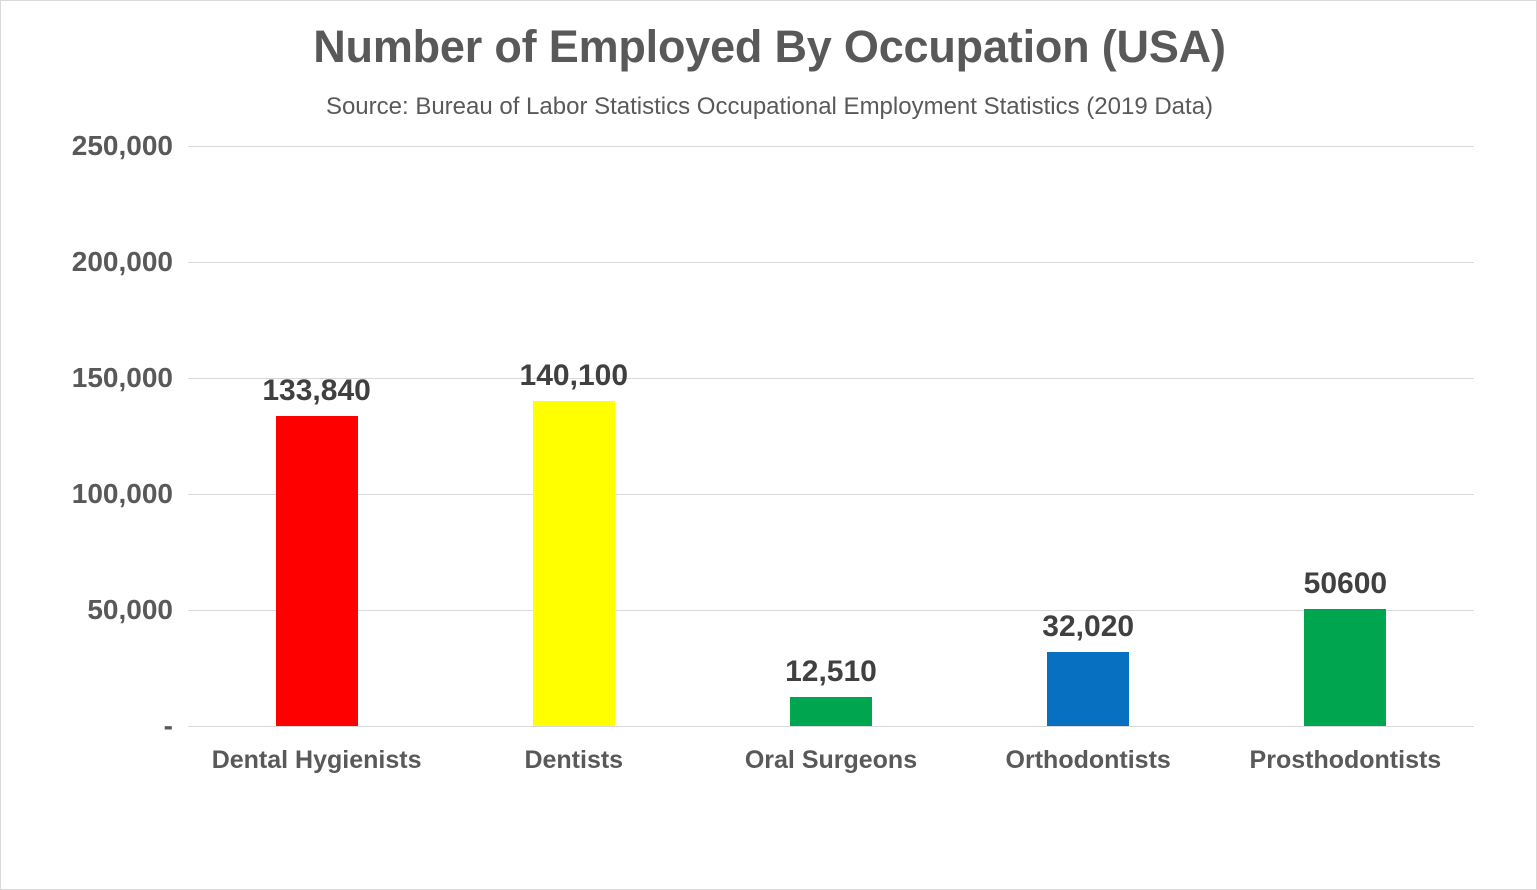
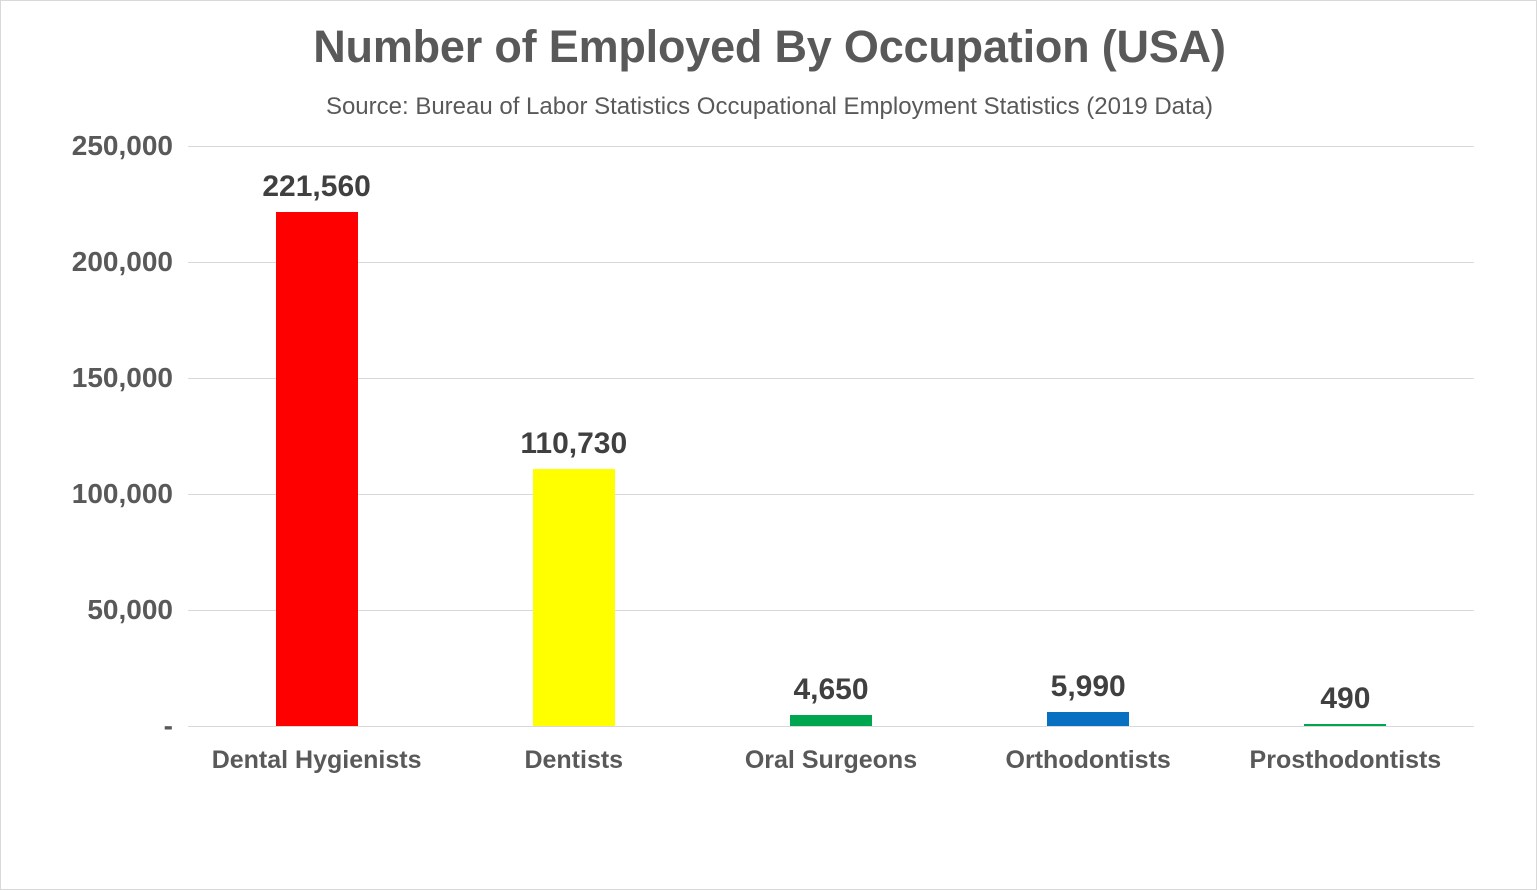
Dental Hygienists: 133,840 -> 221,560
Dentists: 140,100 -> 110,730
Oral Surgeons: 12,510 -> 4,650
Orthodontists: 32,020 -> 5,990
Prosthodontists: 50600 -> 490
